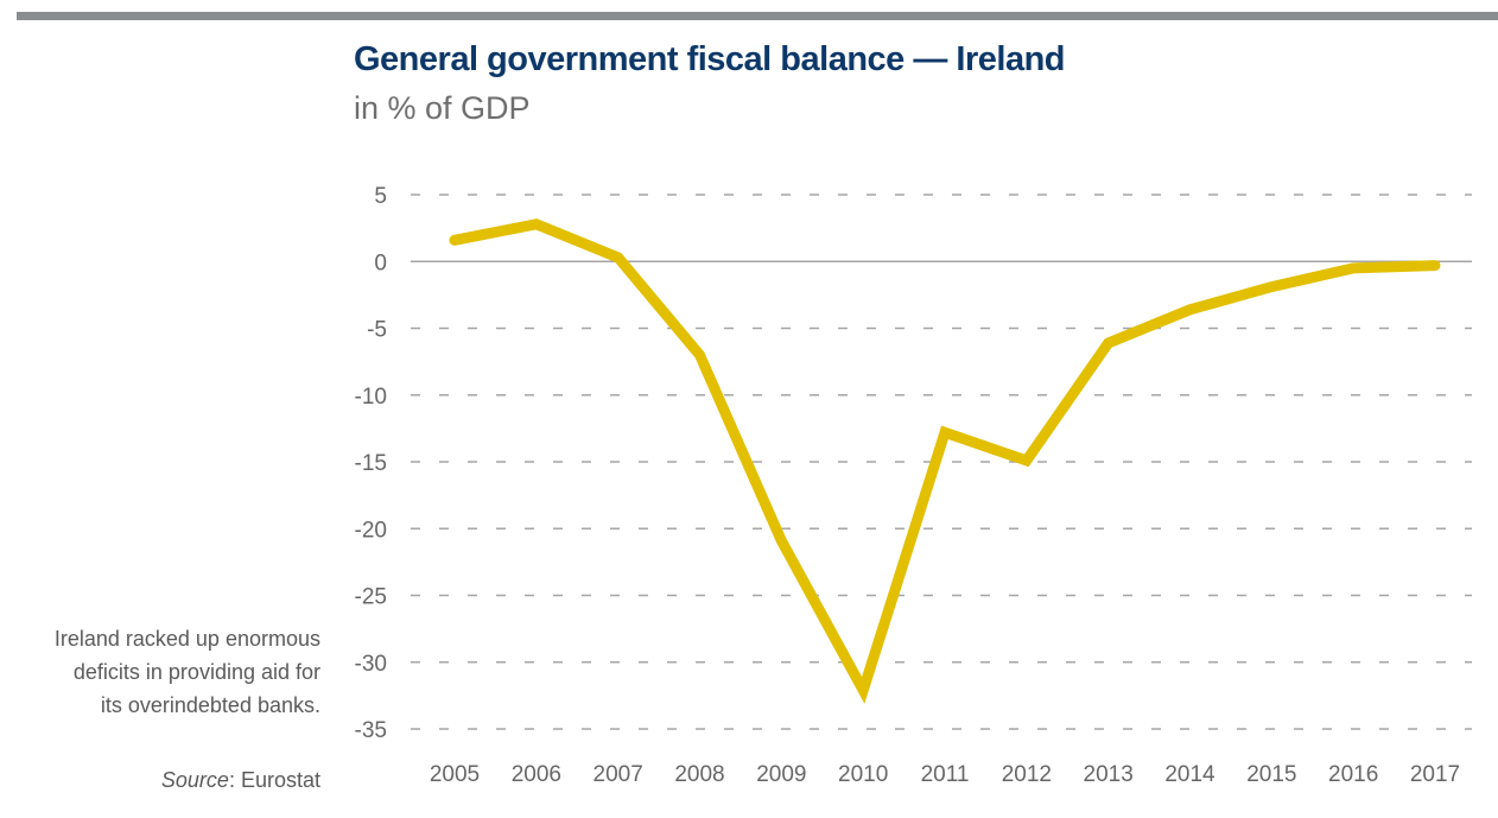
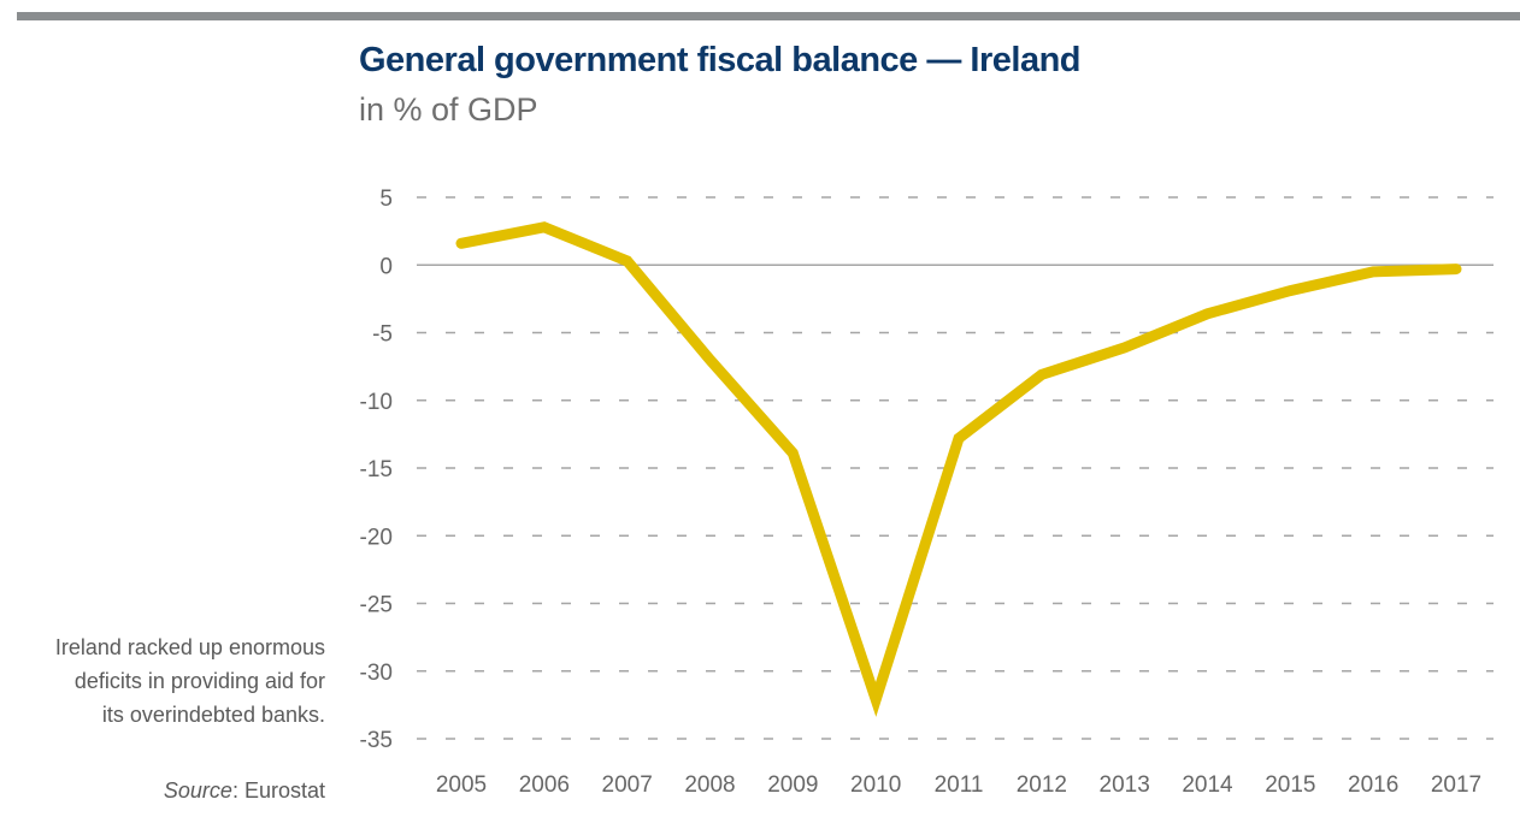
2009: -20.9 -> -13.9
2012: -14.9 -> -8.1
